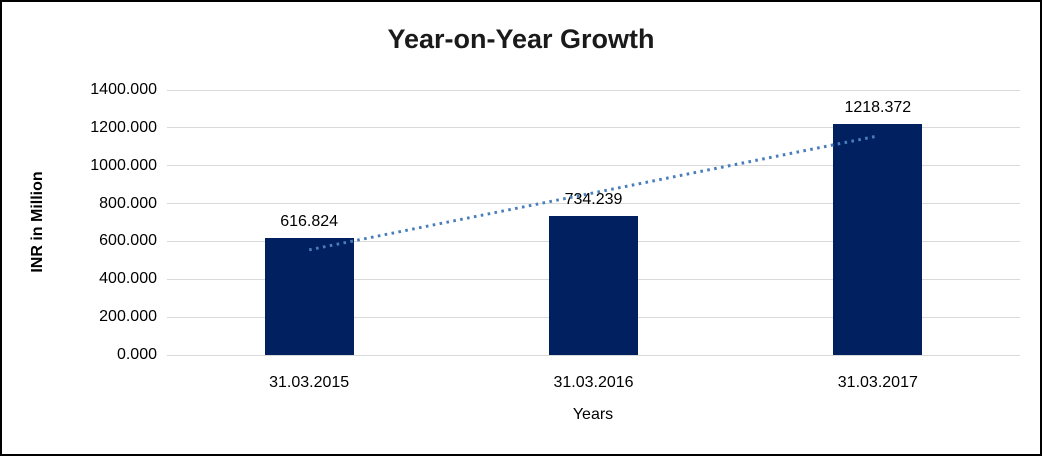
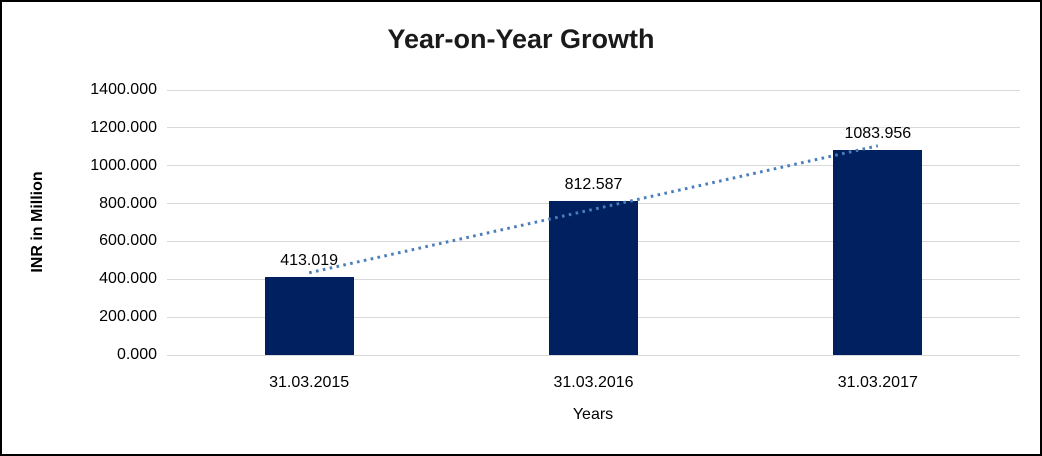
31.03.2015: 616.824 -> 413.019
31.03.2016: 734.239 -> 812.587
31.03.2017: 1218.372 -> 1083.956
